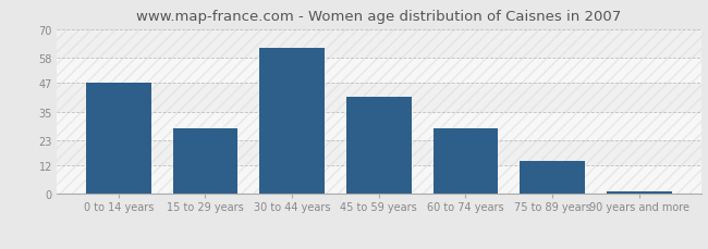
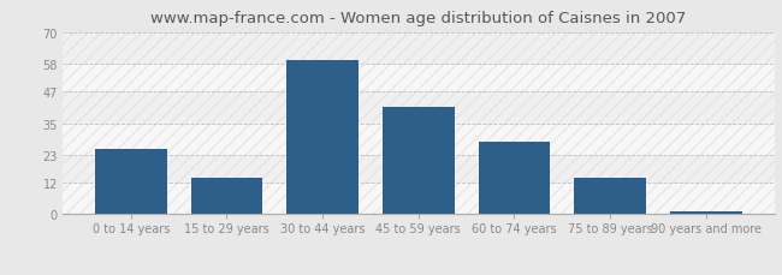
0 to 14 years: 47 -> 25
15 to 29 years: 28 -> 14
30 to 44 years: 62 -> 59
